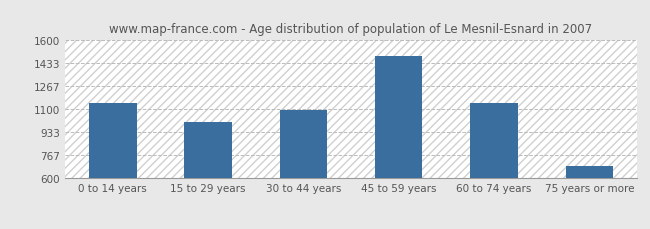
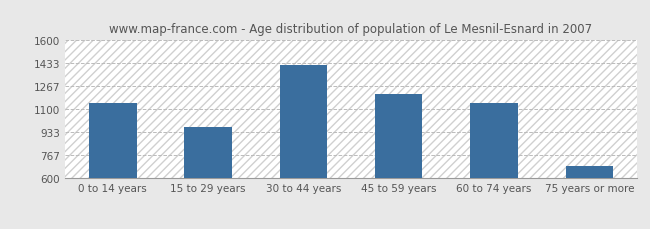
15 to 29 years: 1010 -> 970
30 to 44 years: 1100 -> 1420
45 to 59 years: 1490 -> 1210
